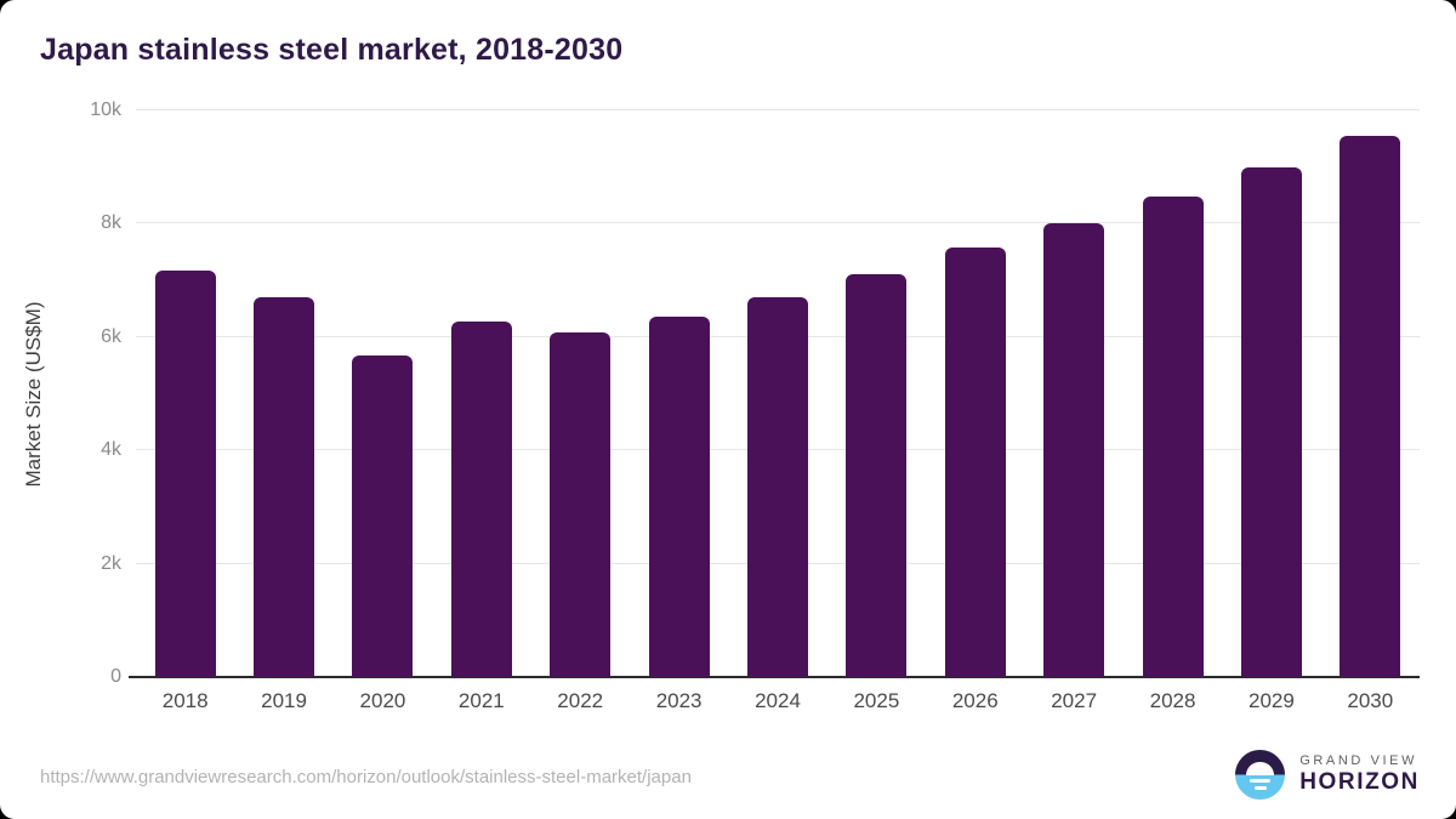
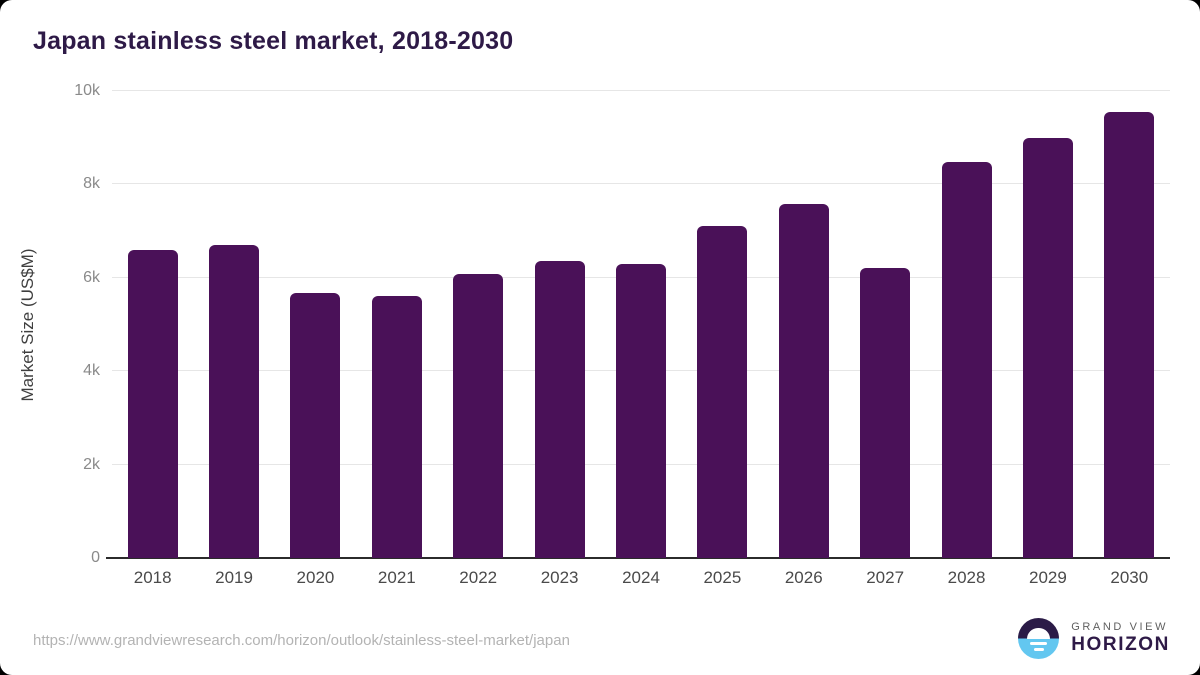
2018: 7.2k -> 6.6k
2021: 6.3k -> 5.6k
2024: 6.7k -> 6.3k
2027: 8.0k -> 6.2k
